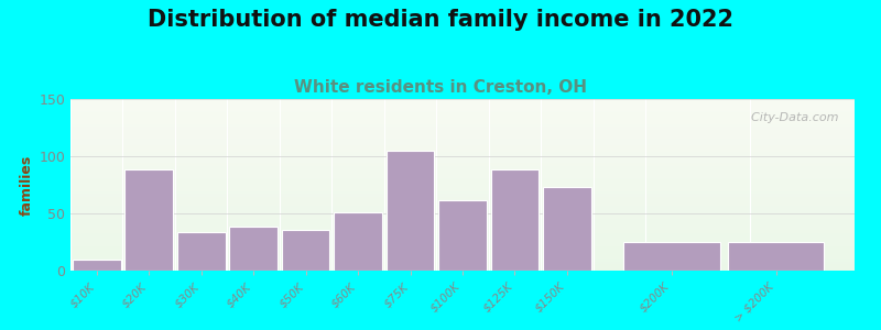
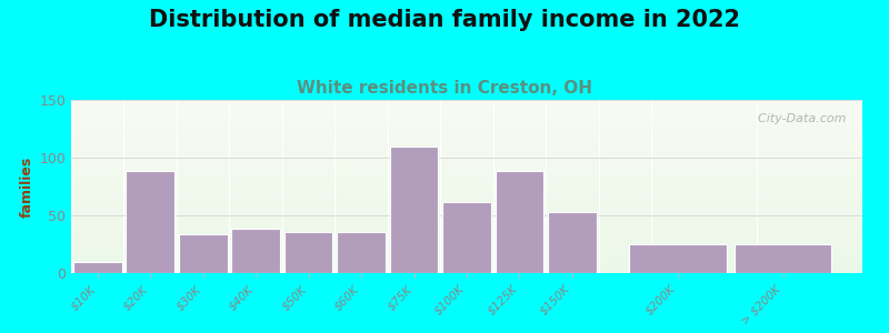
$60K: 51 -> 36
$75K: 105 -> 110
$150K: 73 -> 53
